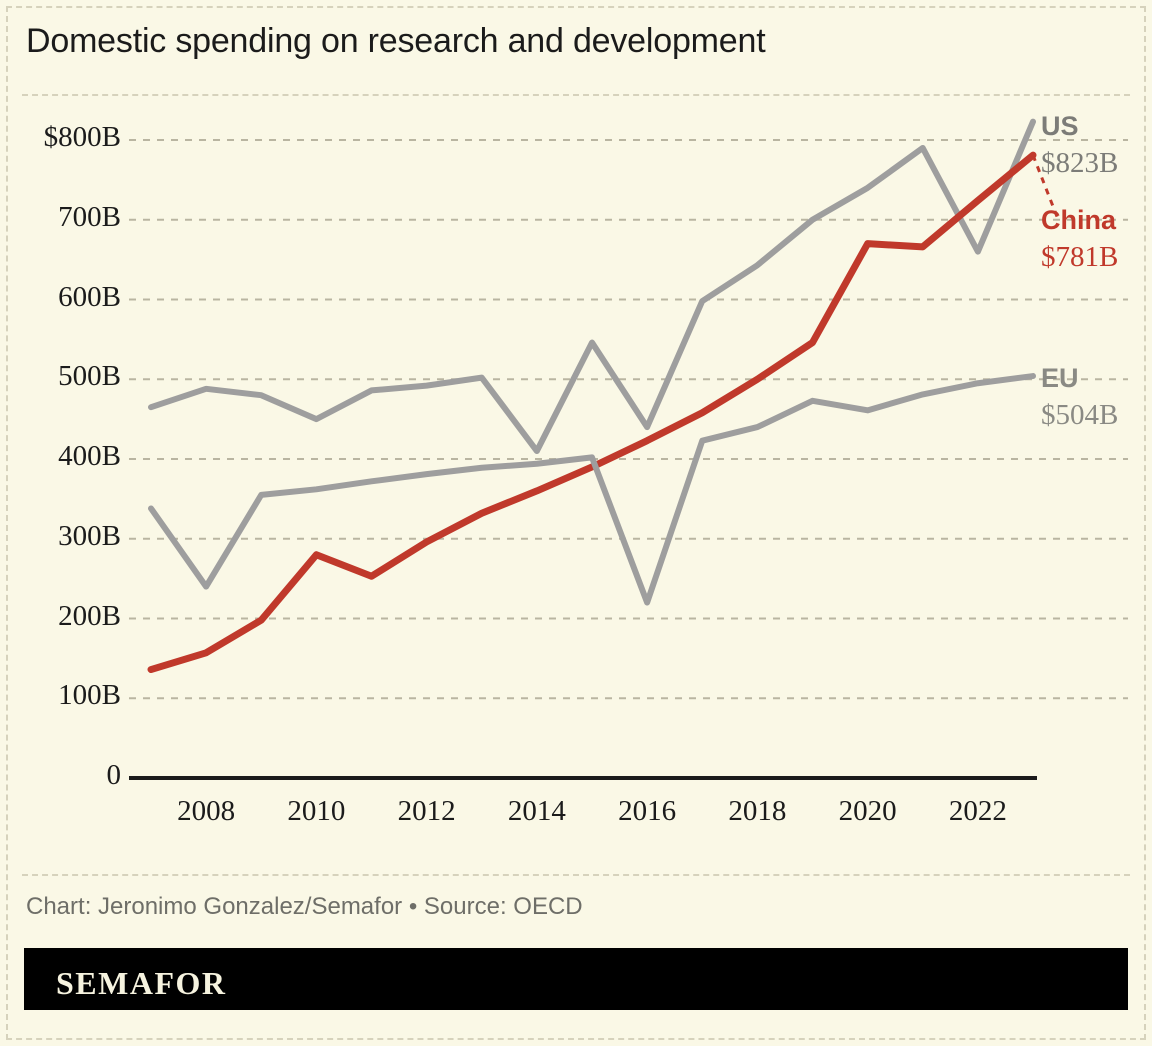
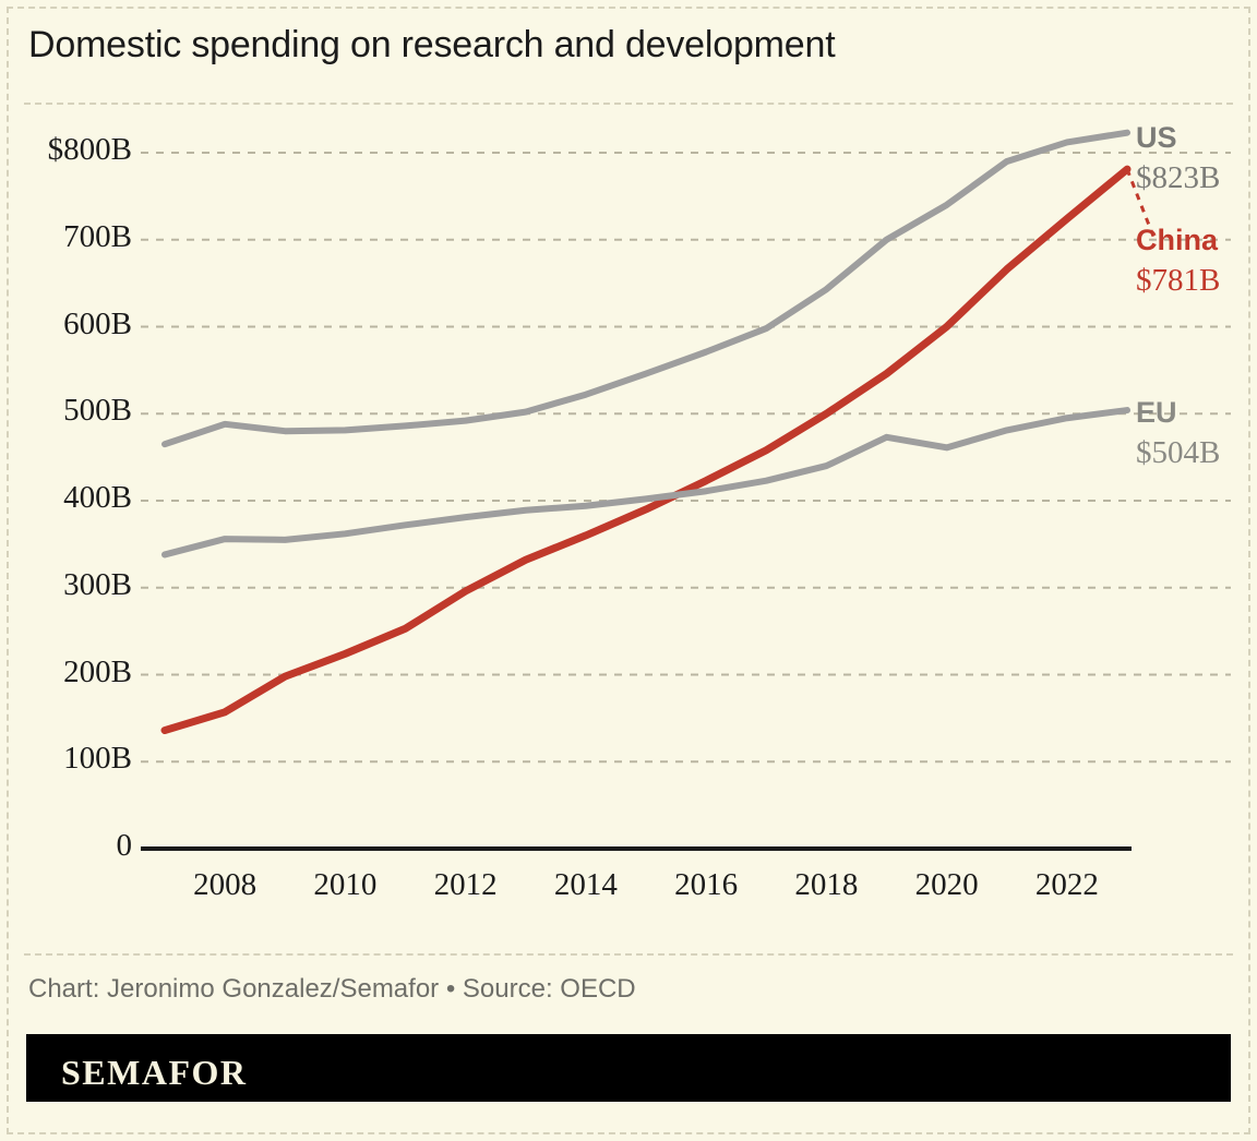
EU/2008: $240B -> $360B
US/2010: $450B -> $480B
China/2010: $280B -> $220B
US/2014: $410B -> $520B
US/2016: $440B -> $570B
EU/2016: $220B -> $410B
China/2020: $670B -> $600B
US/2022: $660B -> $810B
